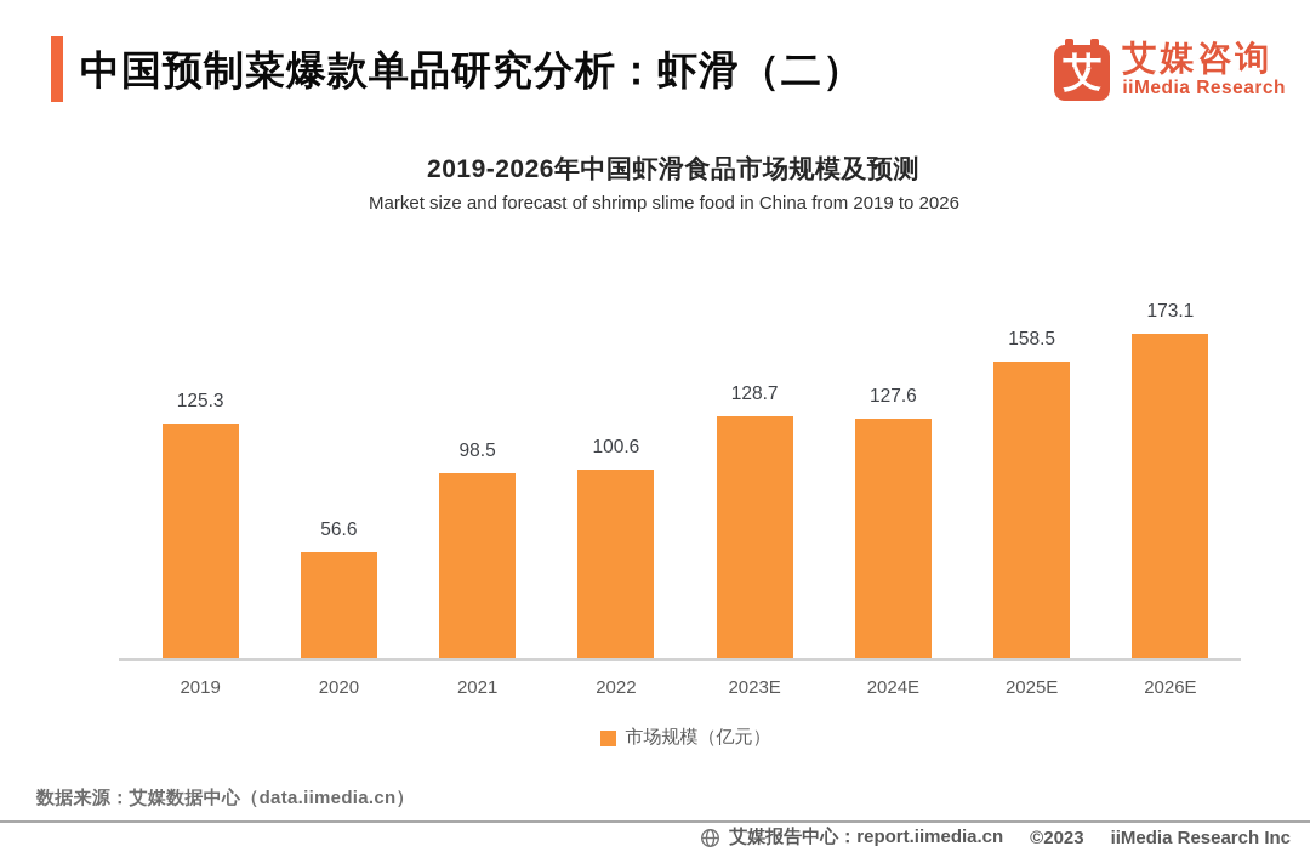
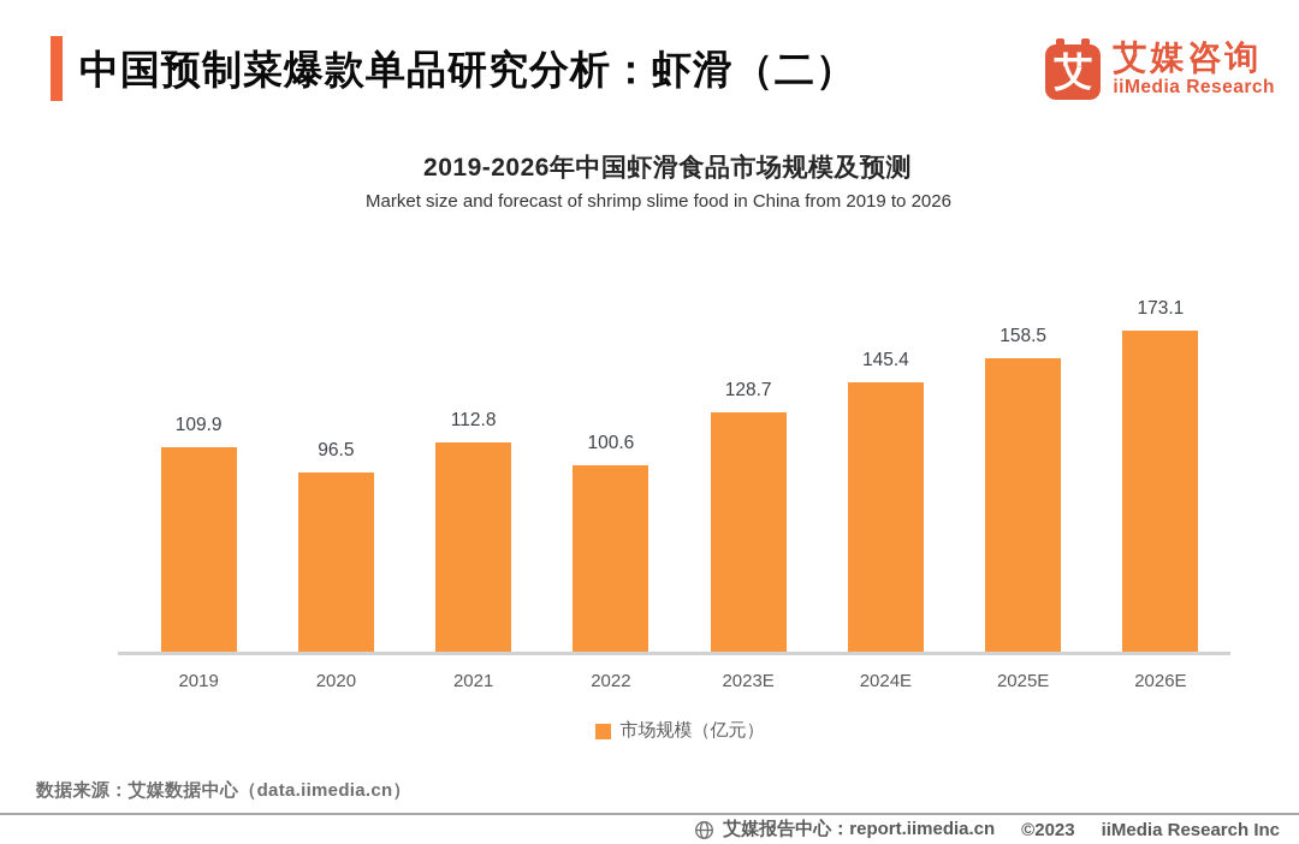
2019: 125.3 -> 109.9
2020: 56.6 -> 96.5
2021: 98.5 -> 112.8
2024E: 127.6 -> 145.4
